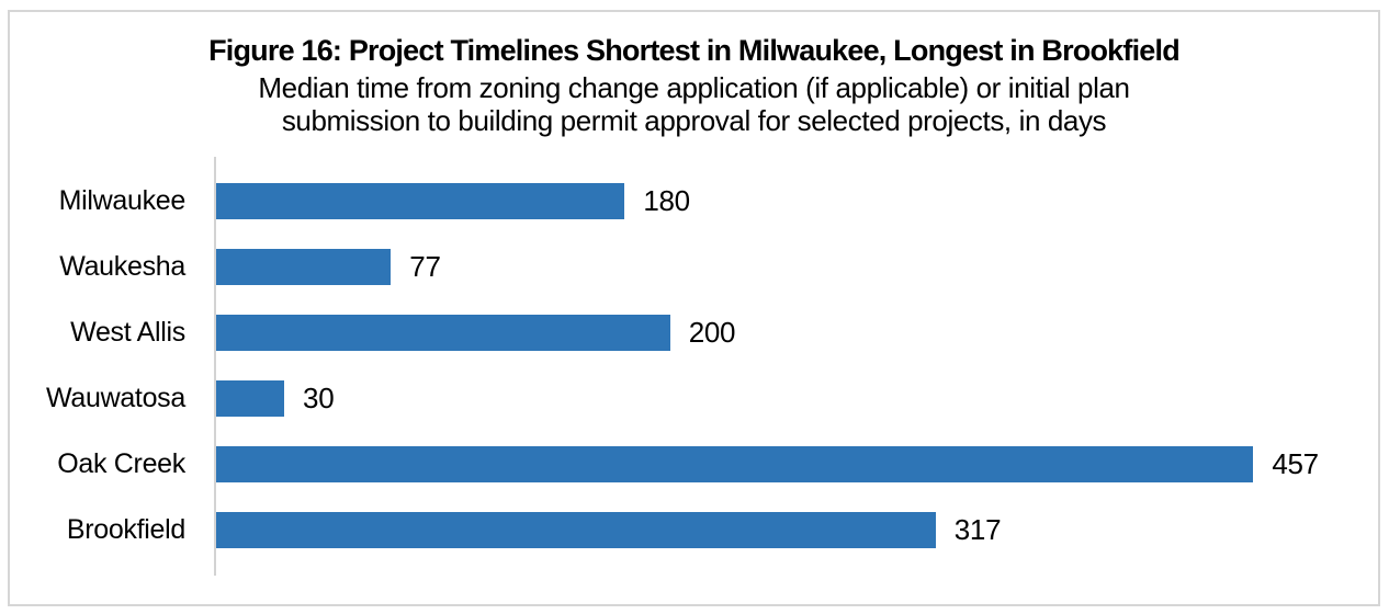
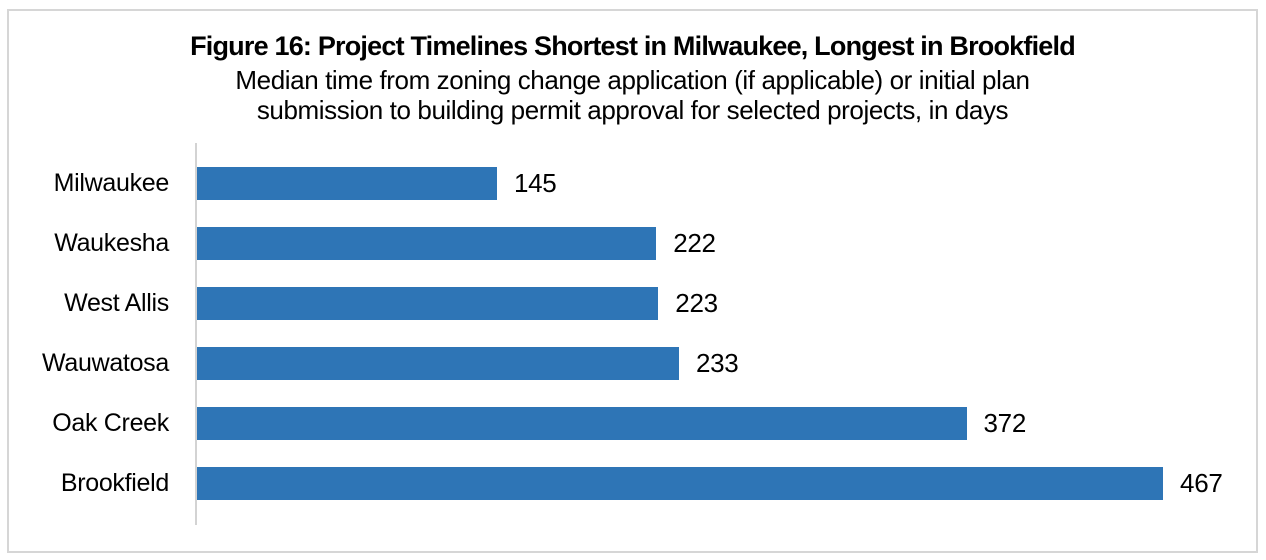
Milwaukee: 180 -> 145
Waukesha: 77 -> 222
West Allis: 200 -> 223
Wauwatosa: 30 -> 233
Oak Creek: 457 -> 372
Brookfield: 317 -> 467
